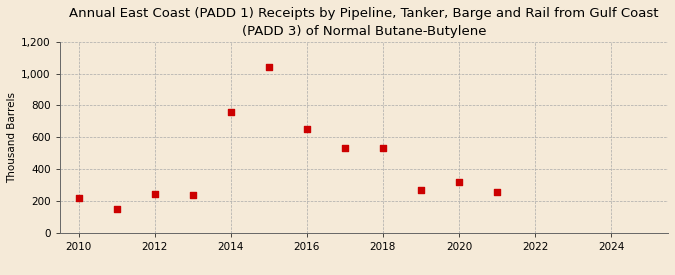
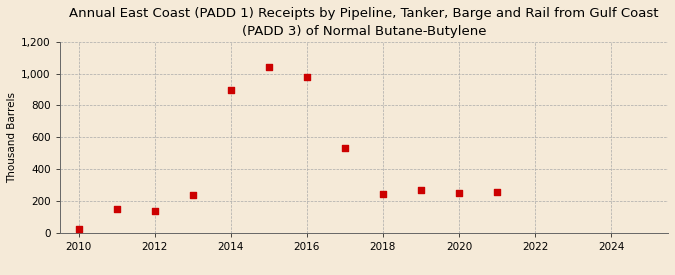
2010: 220 -> 20
2012: 240 -> 140
2014: 760 -> 900
2016: 650 -> 980
2018: 530 -> 240
2020: 320 -> 250
